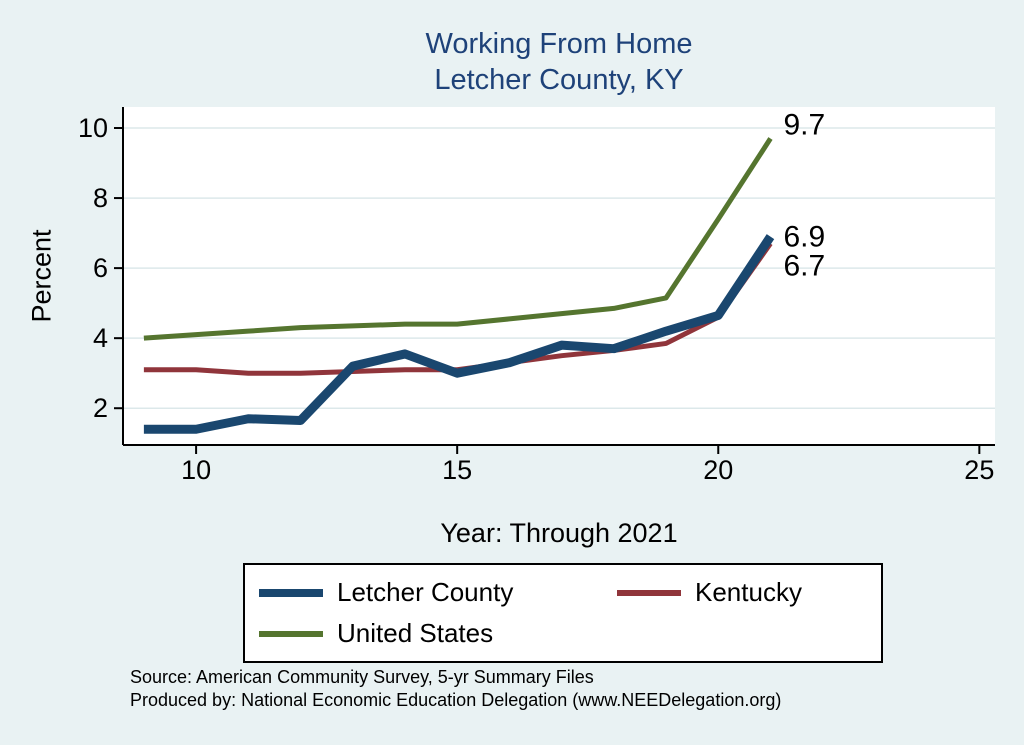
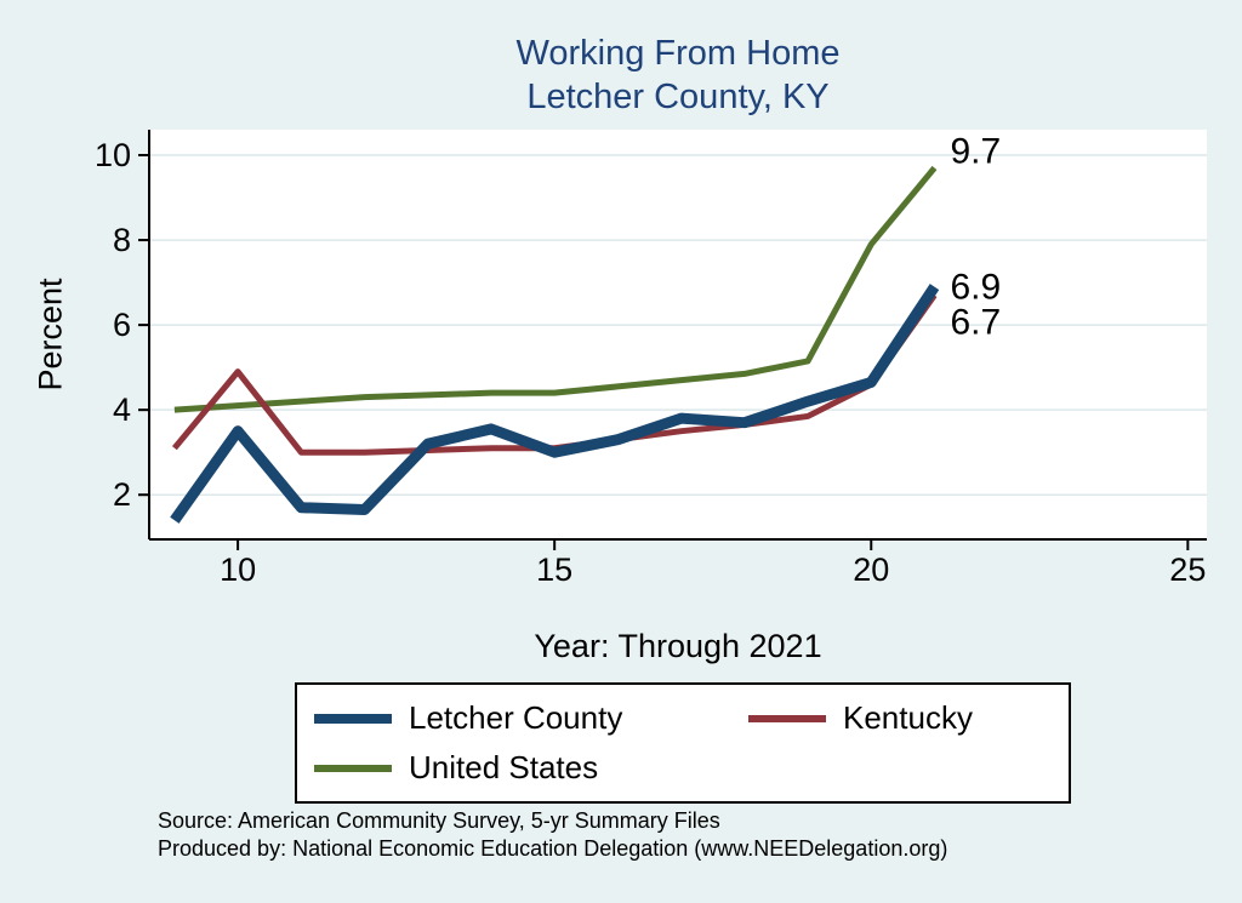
Letcher County/10: 1.4 -> 3.5
Kentucky/10: 3.1 -> 4.9
United States/20: 7.4 -> 7.9
